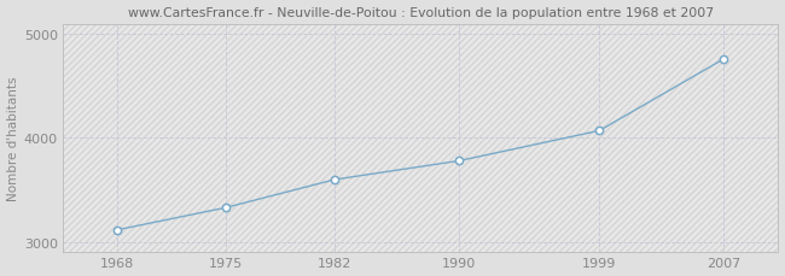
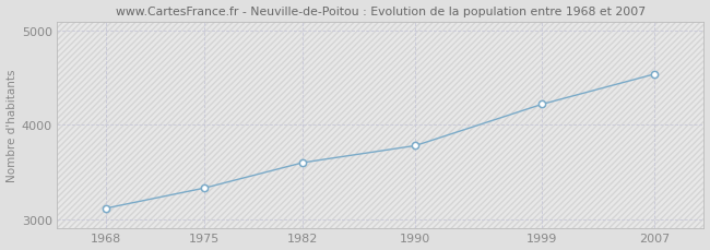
1999: 4070 -> 4220
2007: 4760 -> 4540
